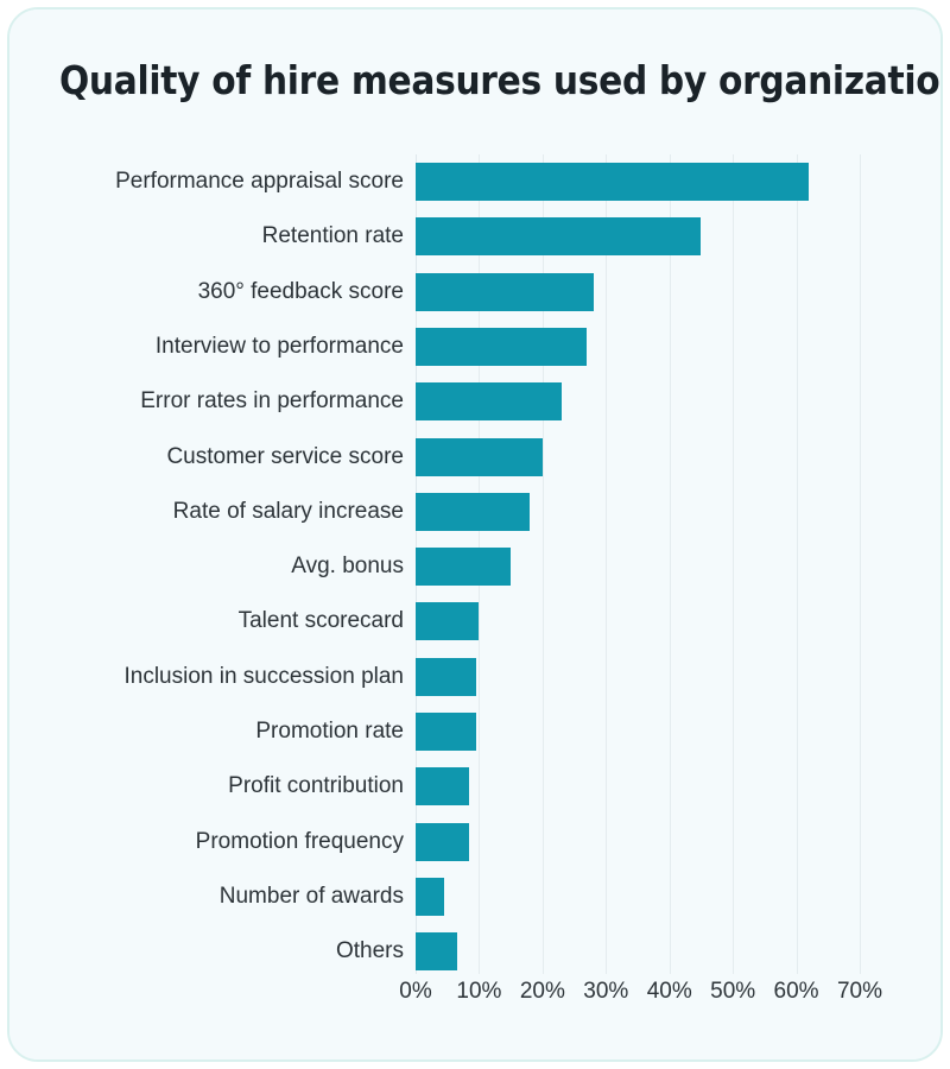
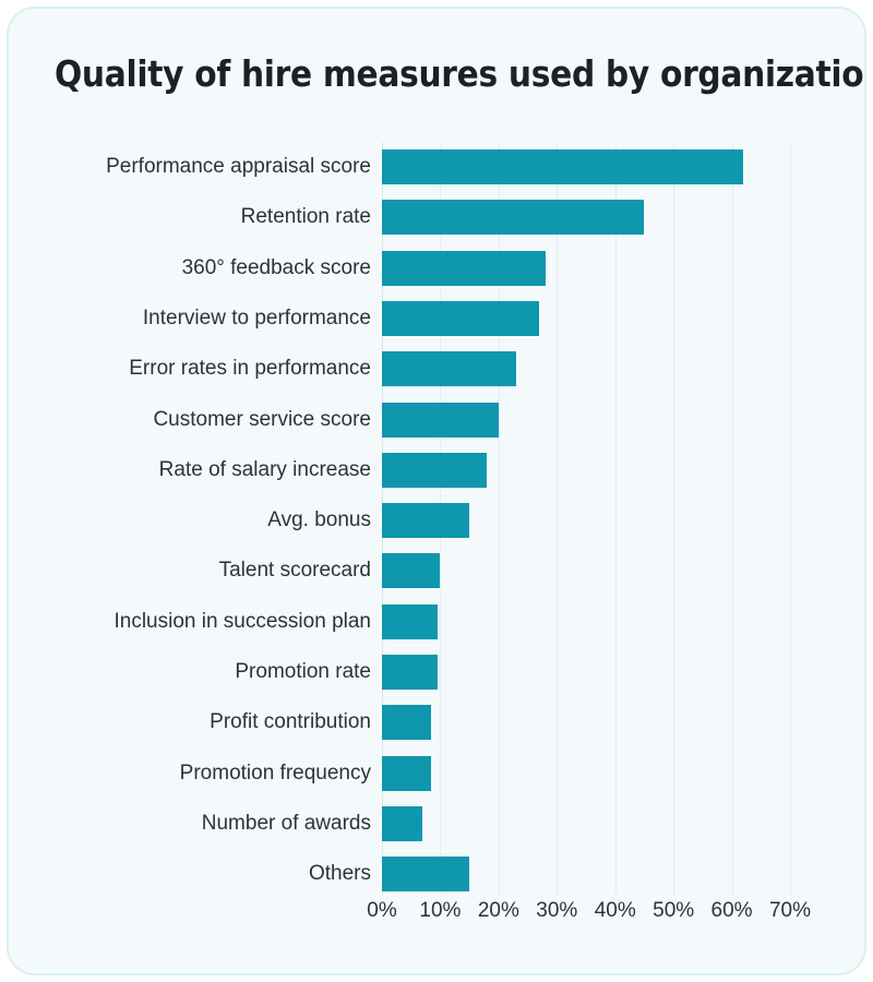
Number of awards: 4% -> 7%
Others: 6% -> 15%
